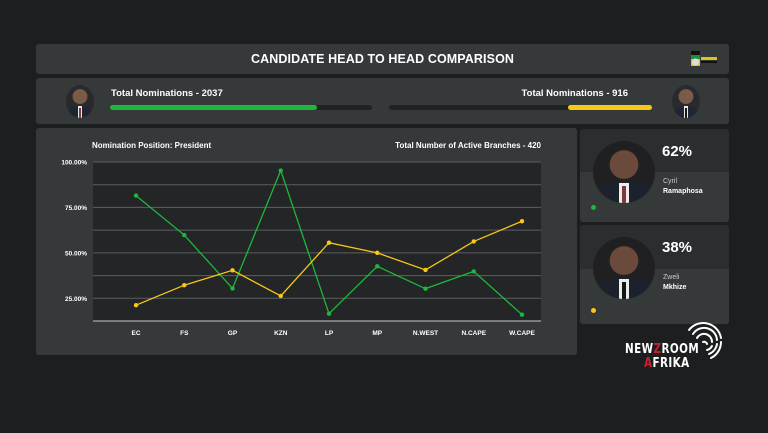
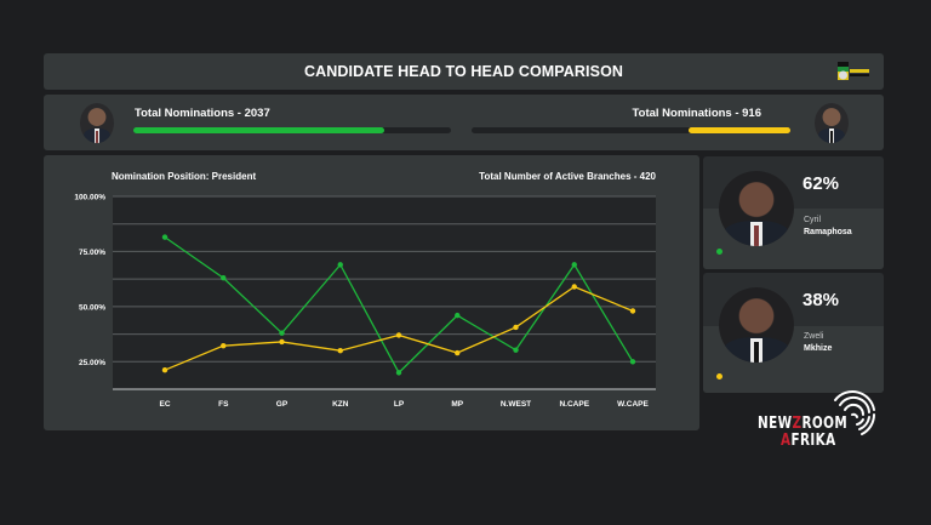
Cyril Ramaphosa/FS: 60% -> 63%
Cyril Ramaphosa/GP: 30% -> 38%
Zweli Mkhize/GP: 40% -> 34%
Cyril Ramaphosa/KZN: 95% -> 69%
Zweli Mkhize/KZN: 26% -> 30%
Cyril Ramaphosa/LP: 16% -> 20%
Zweli Mkhize/LP: 56% -> 37%
Cyril Ramaphosa/MP: 43% -> 46%
Zweli Mkhize/MP: 50% -> 29%
Cyril Ramaphosa/N.CAPE: 40% -> 69%
Zweli Mkhize/N.CAPE: 56% -> 59%
Cyril Ramaphosa/W.CAPE: 16% -> 25%
Zweli Mkhize/W.CAPE: 67% -> 48%
